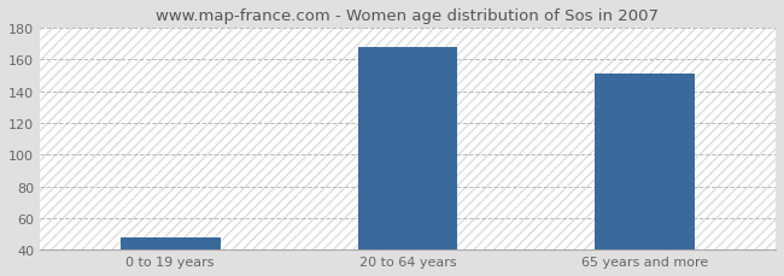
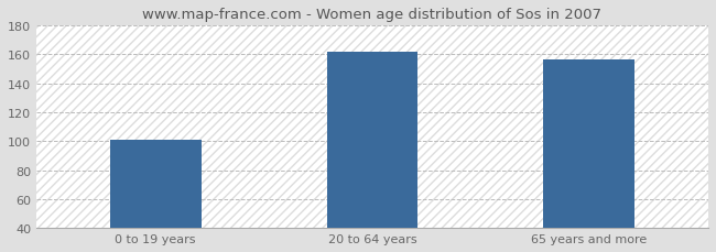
0 to 19 years: 48 -> 101
20 to 64 years: 168 -> 162
65 years and more: 151 -> 156
